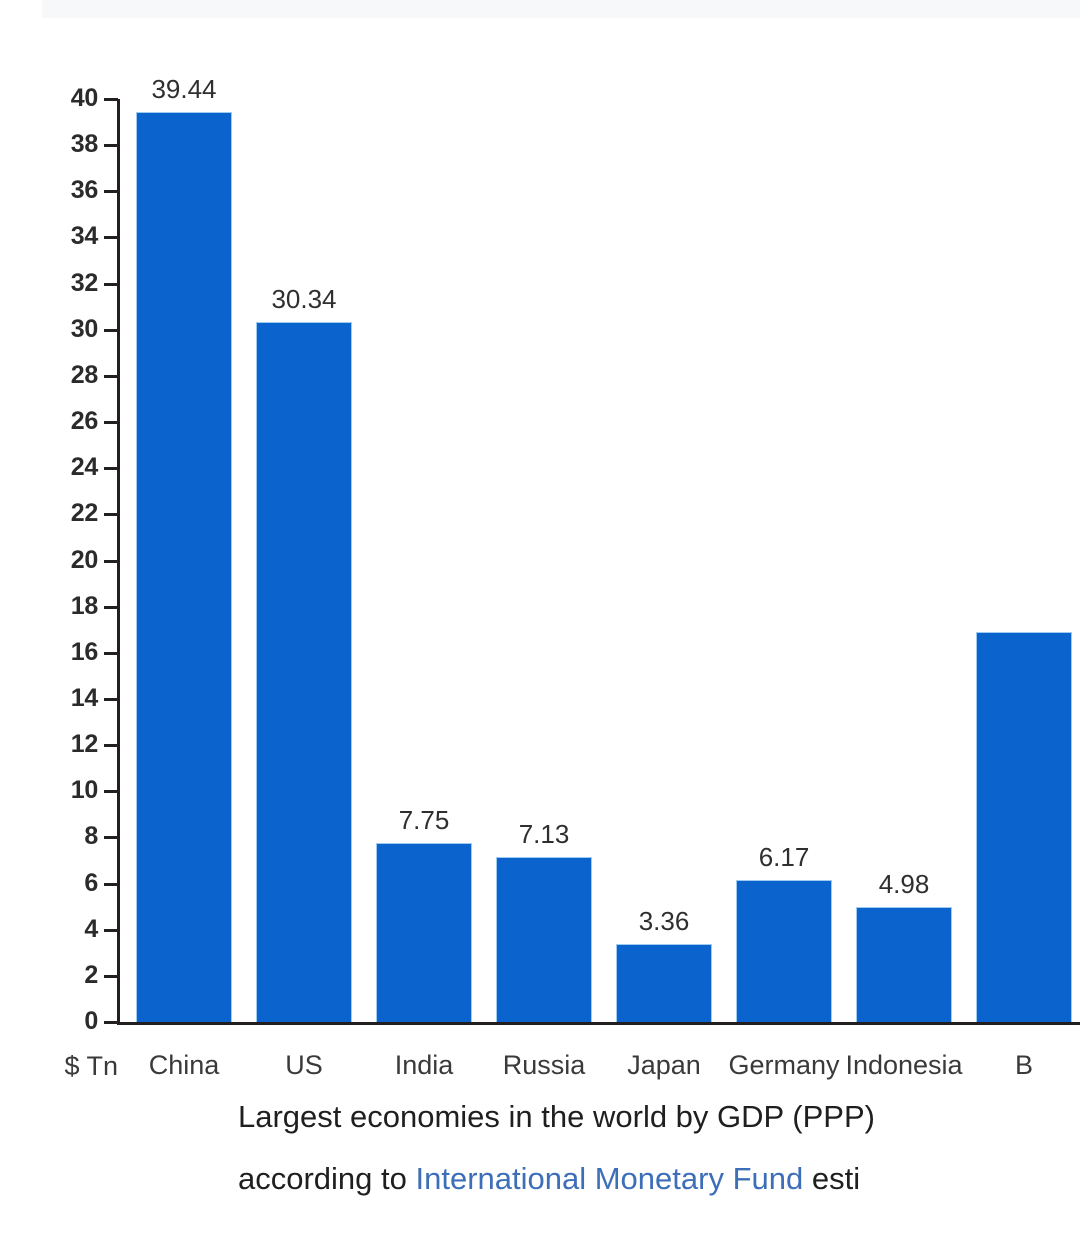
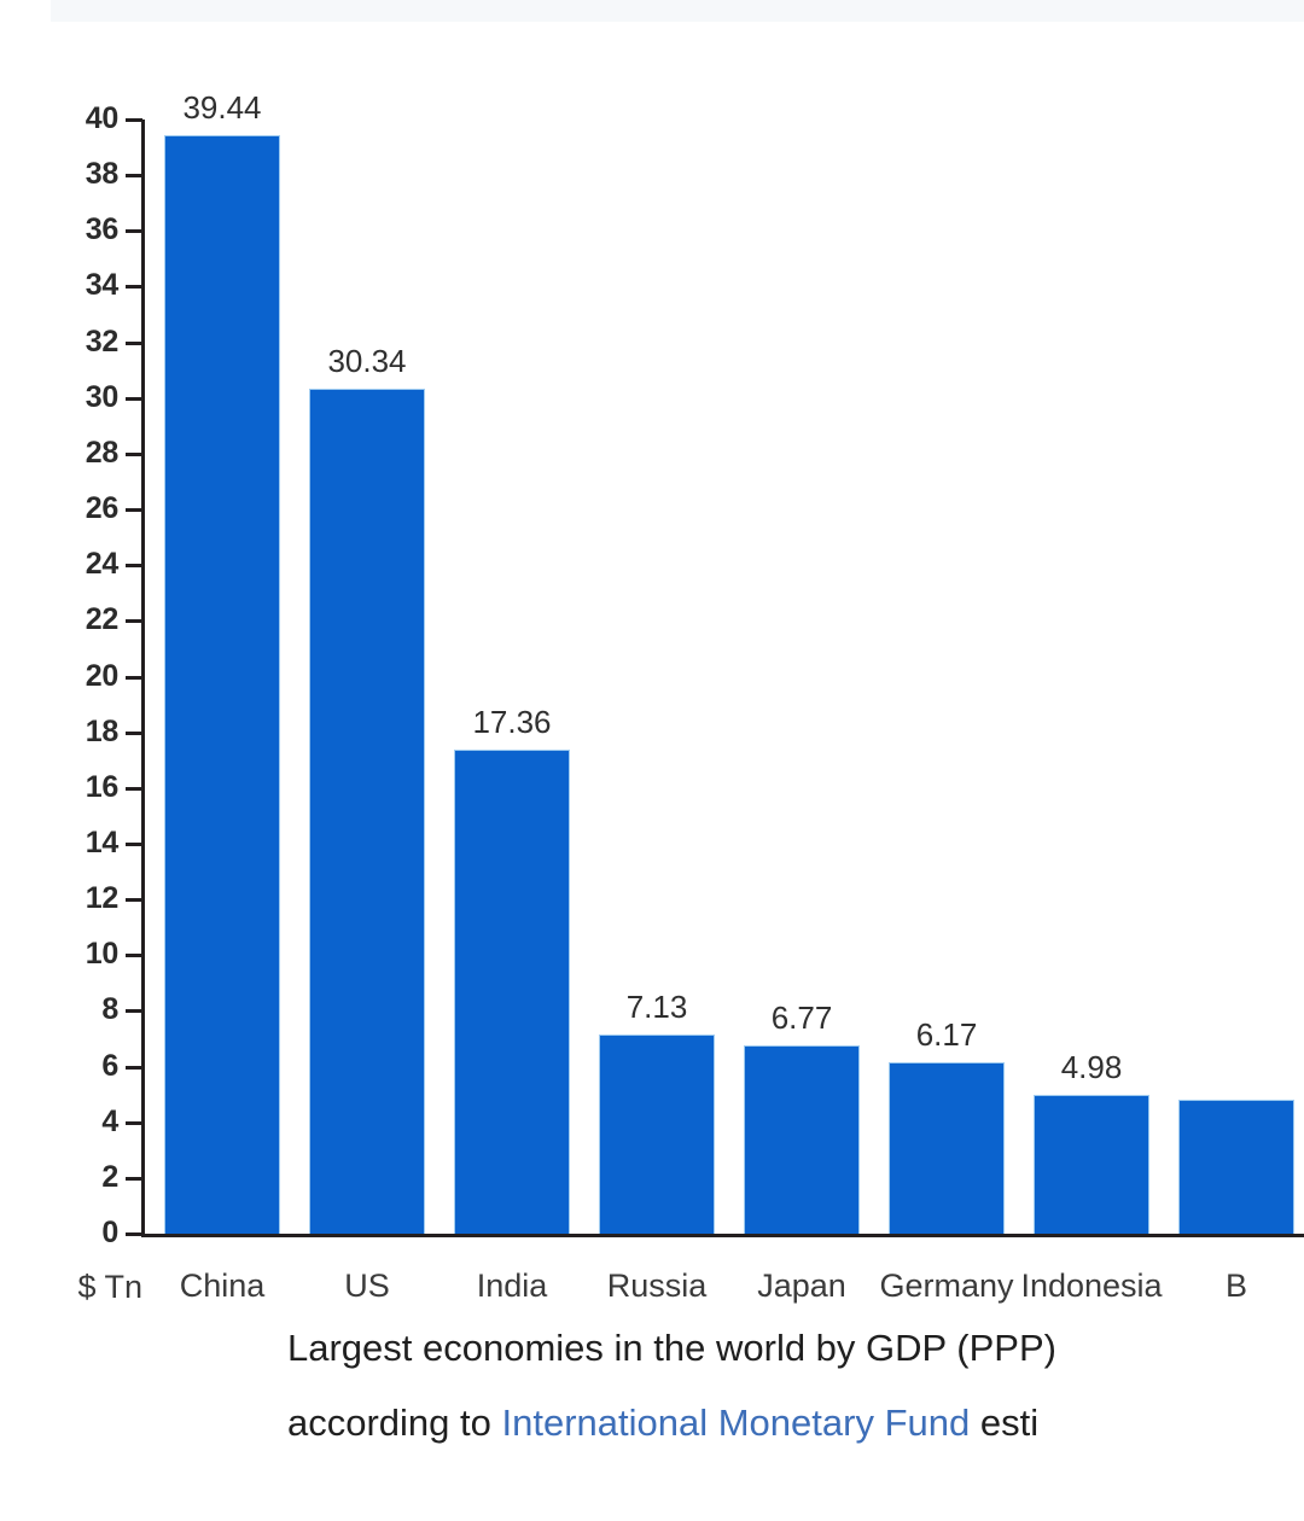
India: 7.75 -> 17.36
Japan: 3.36 -> 6.77
B: 16.9 -> 4.8
